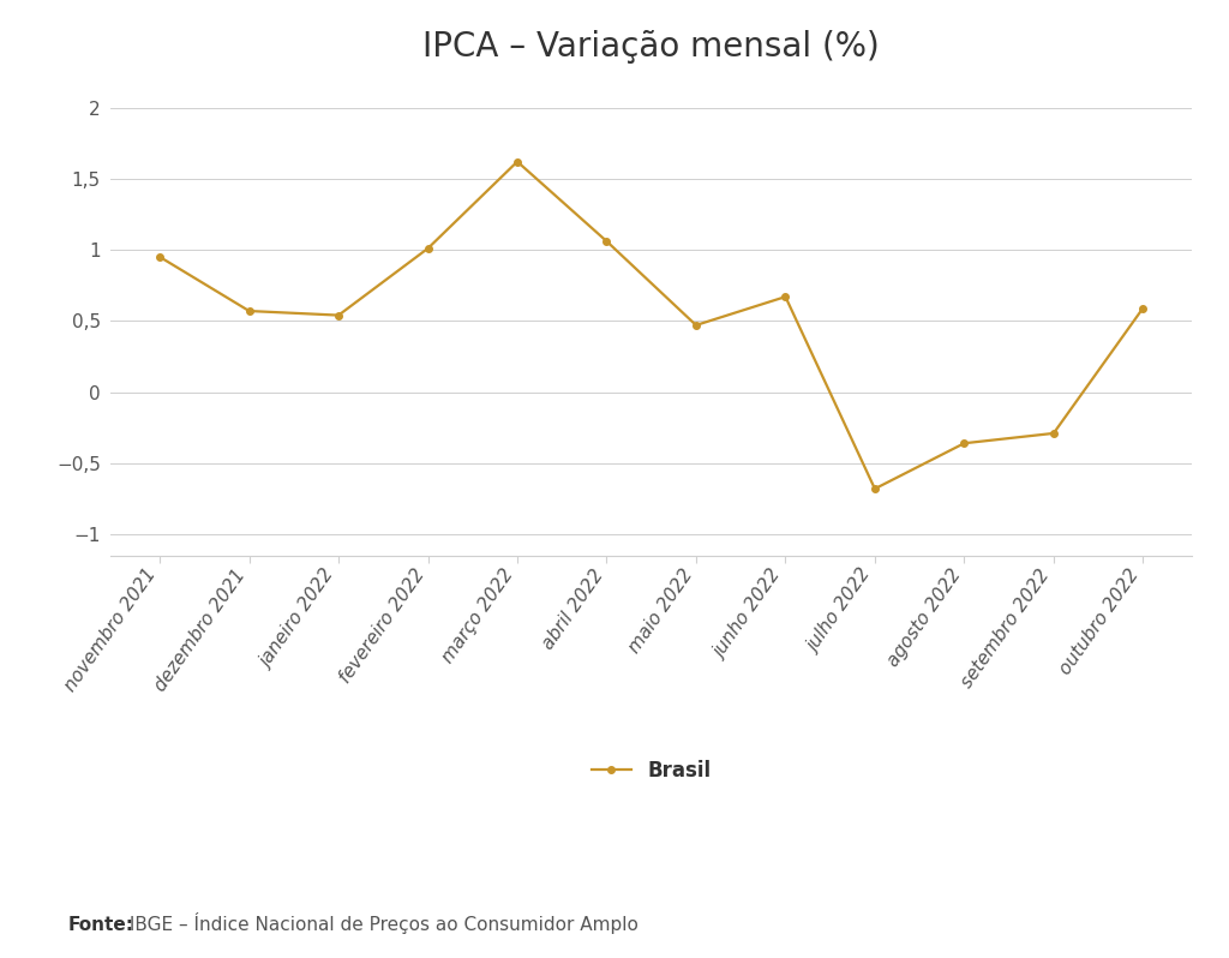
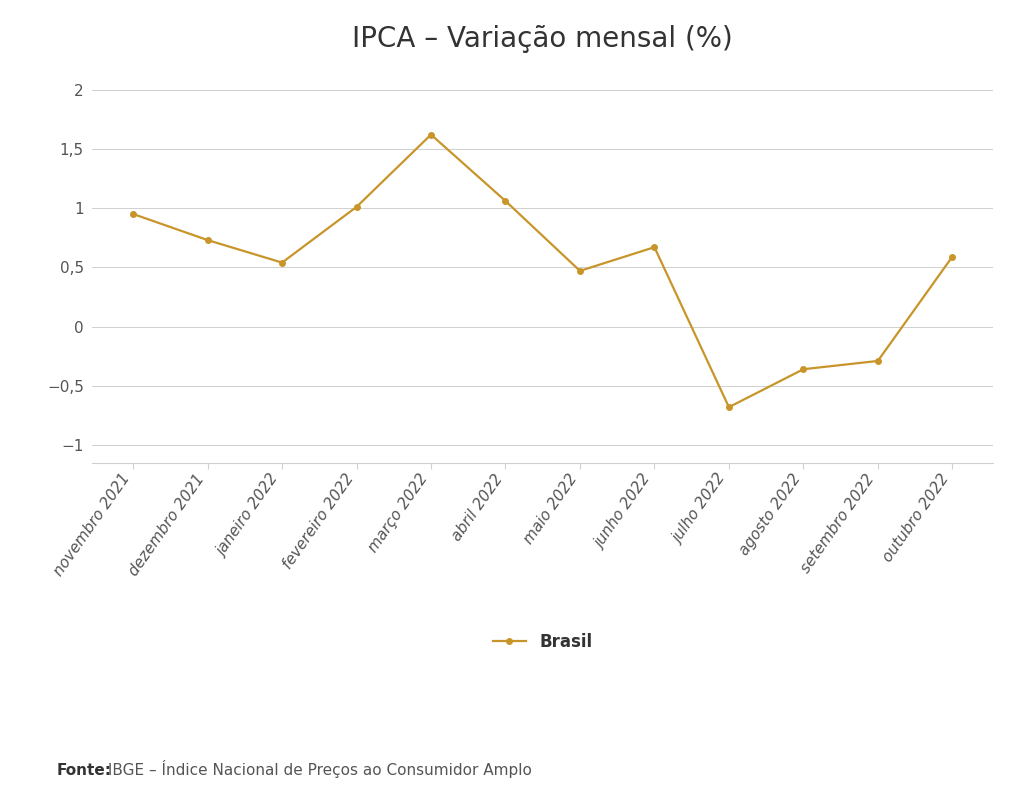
dezembro 2021: 0,57 -> 0,73
